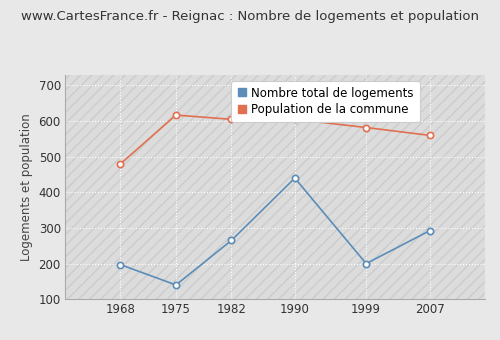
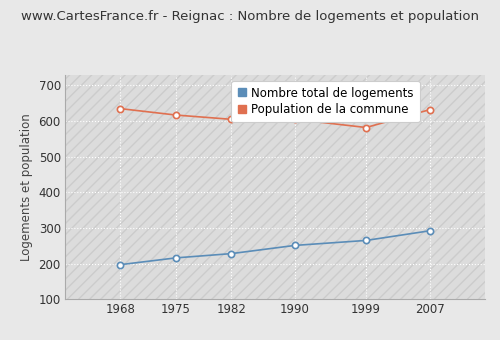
Population de la commune/1968: 480 -> 635
Nombre total de logements/1975: 140 -> 216
Nombre total de logements/1982: 265 -> 228
Nombre total de logements/1990: 440 -> 251
Nombre total de logements/1999: 200 -> 265
Population de la commune/2007: 560 -> 632
